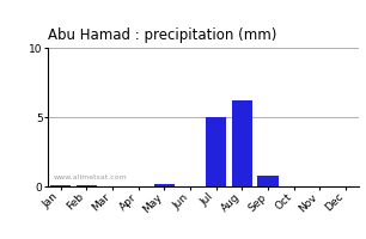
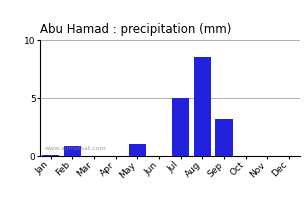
Feb: 0.1 -> 0.9
May: 0.2 -> 1.0
Aug: 6.2 -> 8.5
Sep: 0.8 -> 3.2
